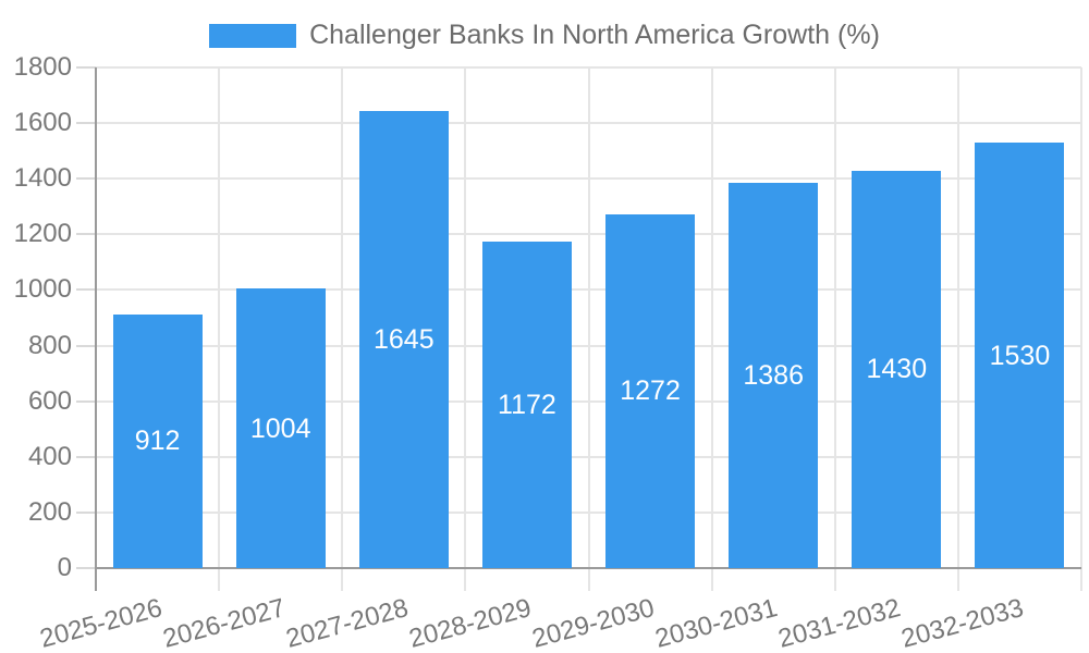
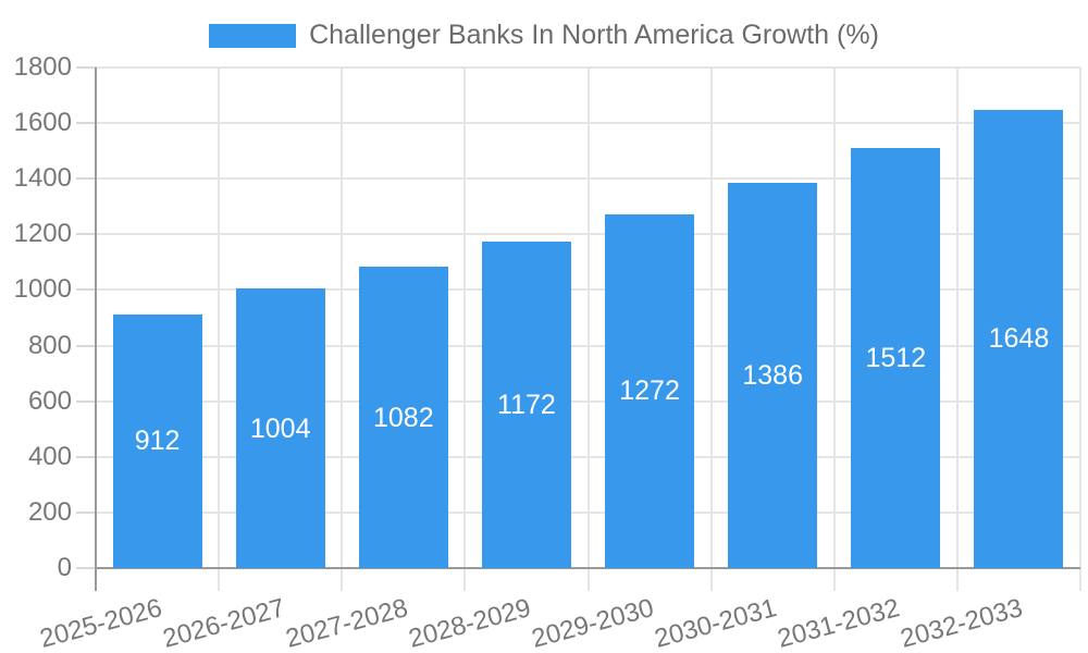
2027-2028: 1645 -> 1082
2031-2032: 1430 -> 1512
2032-2033: 1530 -> 1648
